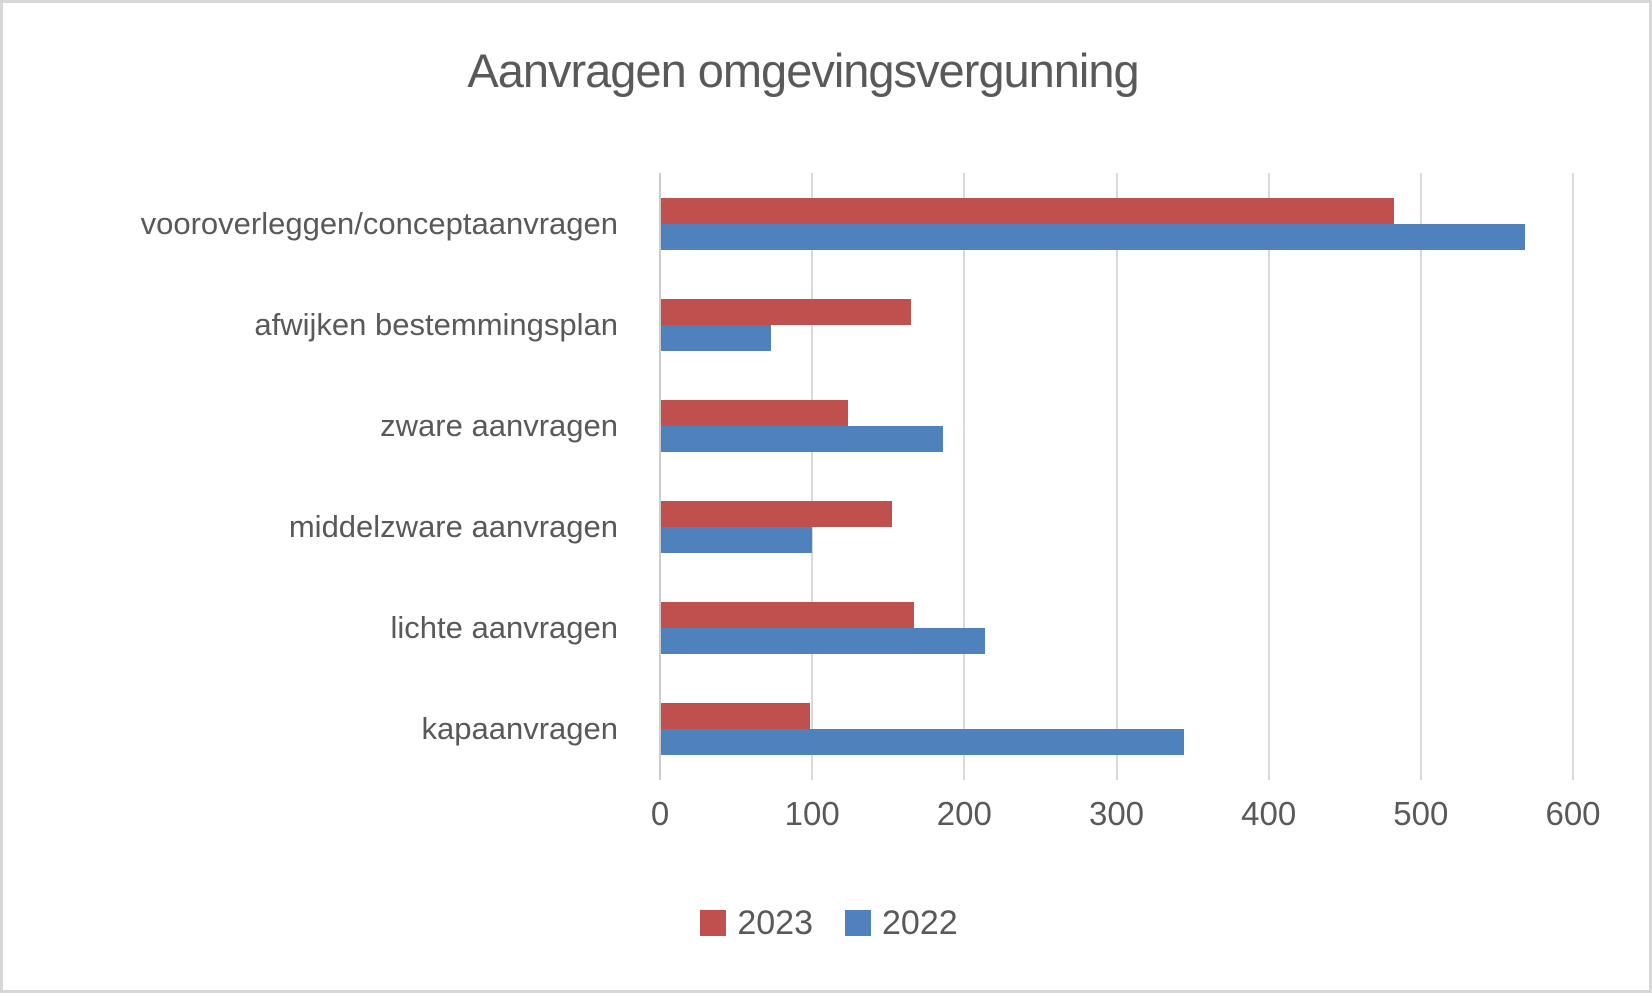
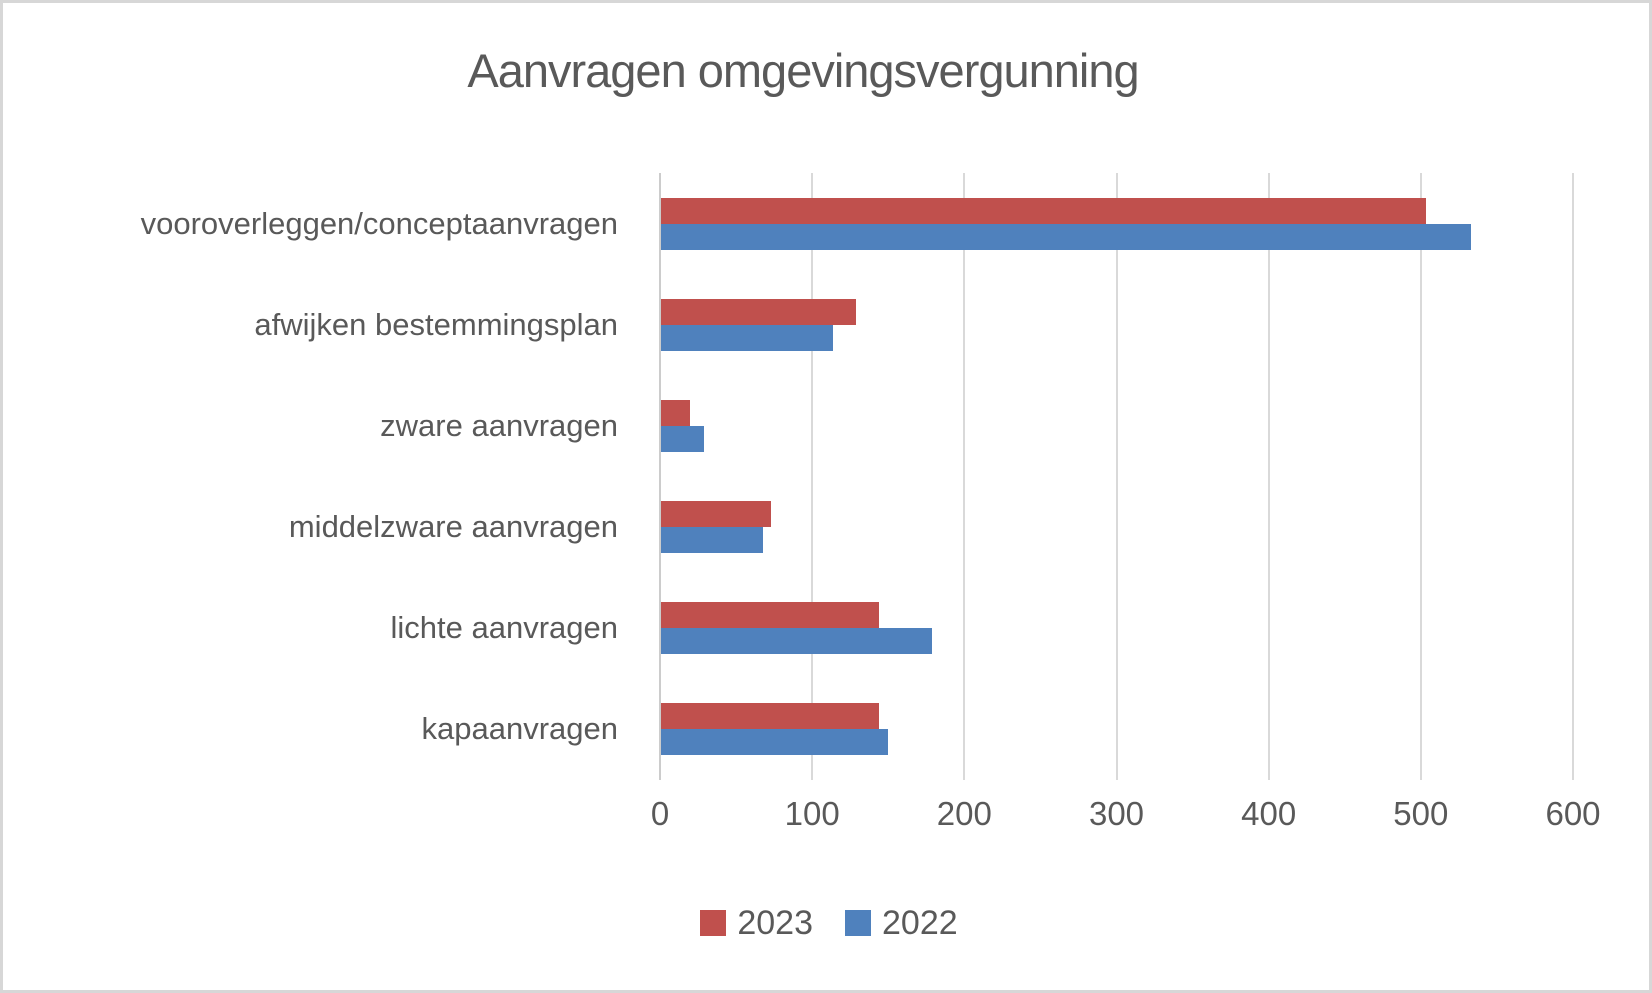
2023/vooroverleggen/conceptaanvragen: 482 -> 503
2022/vooroverleggen/conceptaanvragen: 568 -> 532
2023/afwijken bestemmingsplan: 164 -> 128
2022/afwijken bestemmingsplan: 72 -> 113
2023/zware aanvragen: 123 -> 19
2022/zware aanvragen: 185 -> 28
2023/middelzware aanvragen: 152 -> 72
2022/middelzware aanvragen: 99 -> 67
2023/lichte aanvragen: 166 -> 143
2022/lichte aanvragen: 213 -> 178
2023/kapaanvragen: 98 -> 143
2022/kapaanvragen: 344 -> 149
